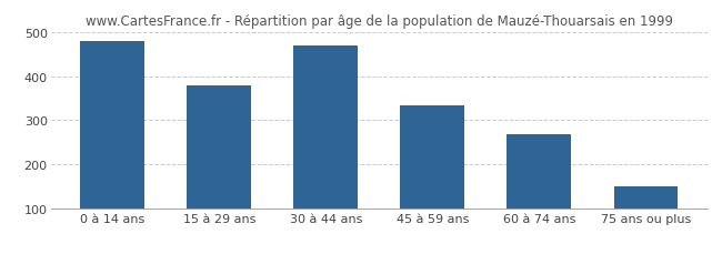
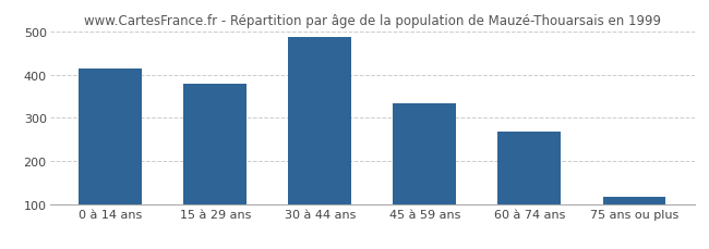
0 à 14 ans: 480 -> 414
30 à 44 ans: 470 -> 488
75 ans ou plus: 150 -> 117
